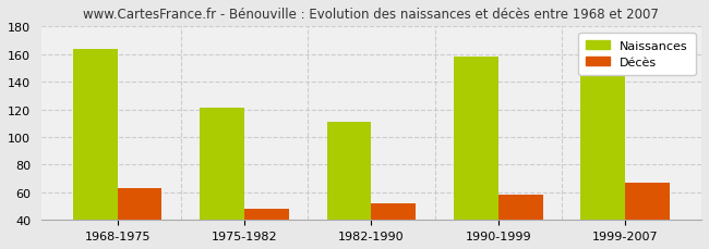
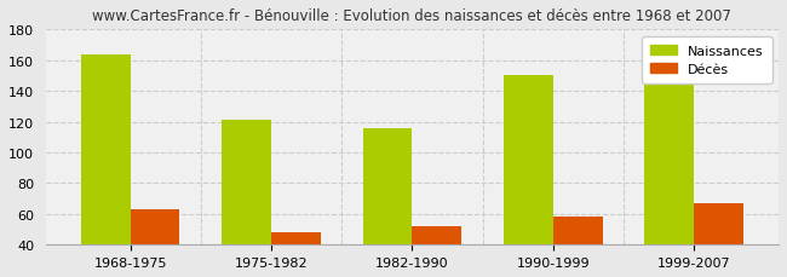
Naissances/1982-1990: 111 -> 116
Naissances/1990-1999: 158 -> 150
